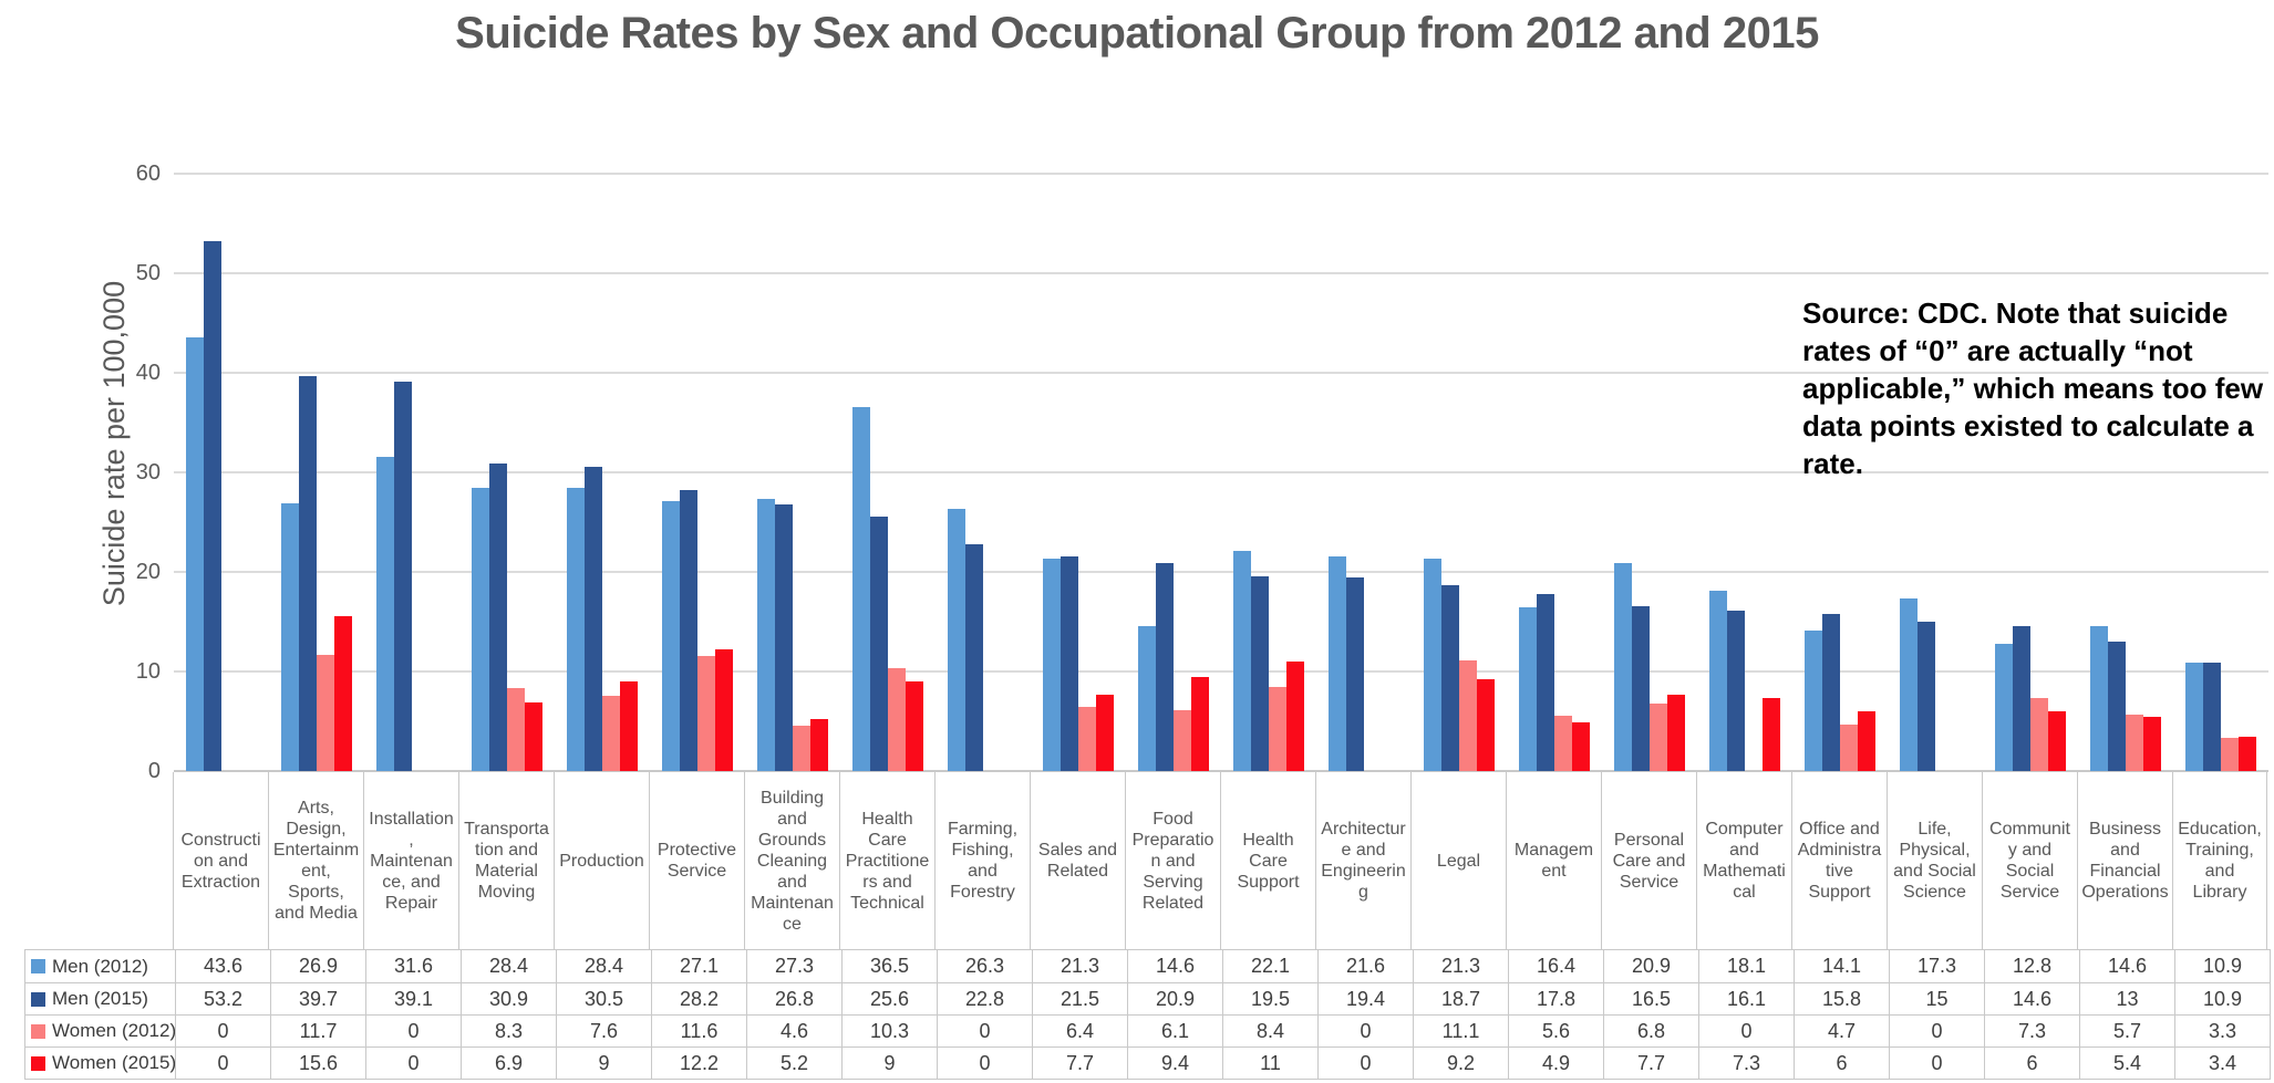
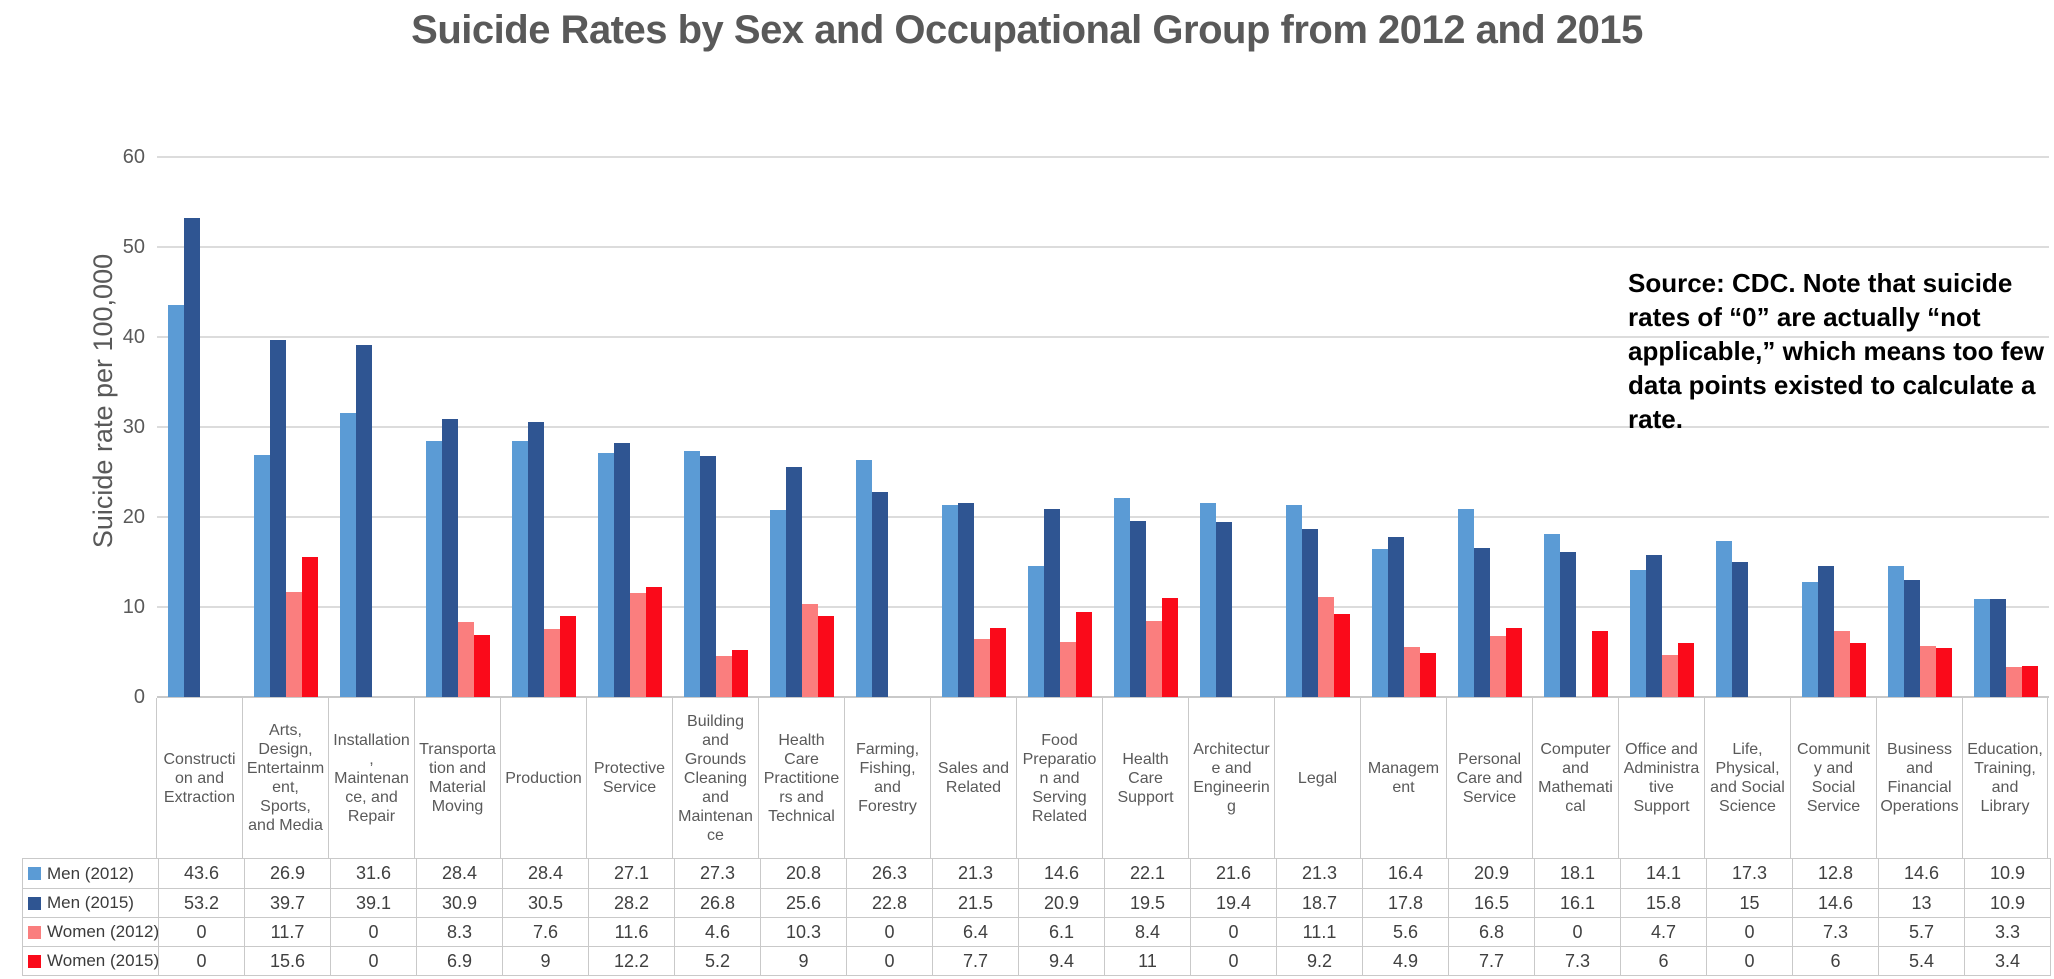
Men (2012)/Health Care Practitioners and Technical: 36.5 -> 20.8
